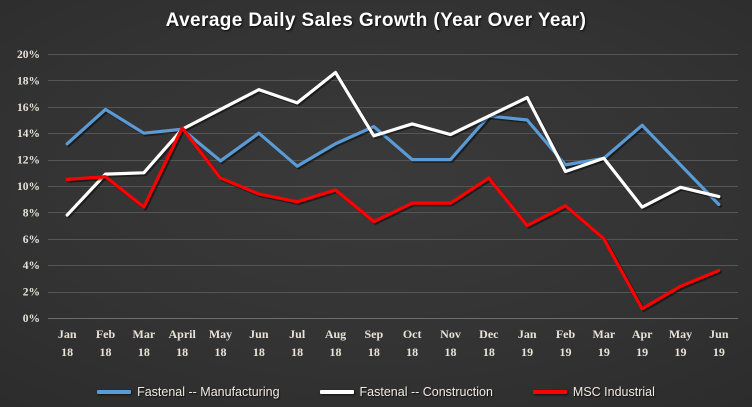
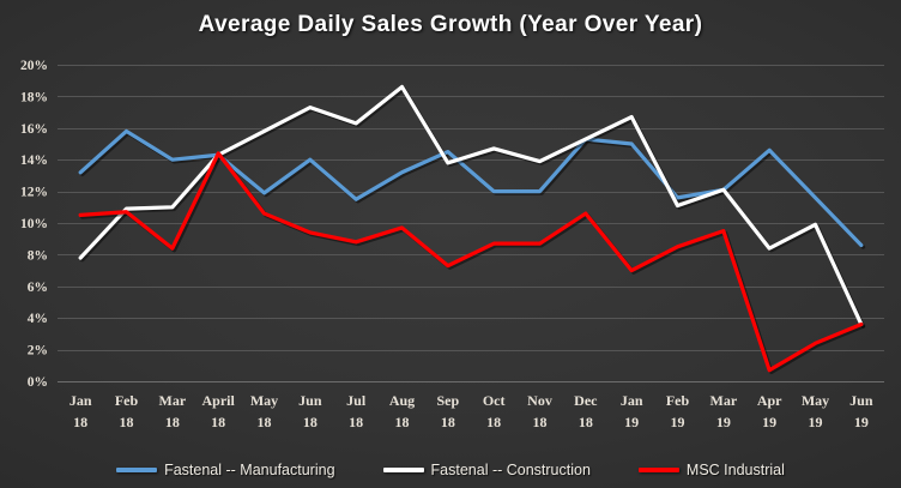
MSC Industrial/Mar 19: 6.0% -> 9.5%
Fastenal -- Construction/Jun 19: 9.2% -> 3.6%
